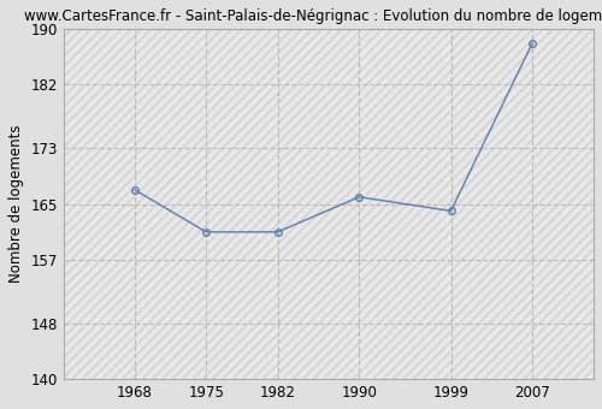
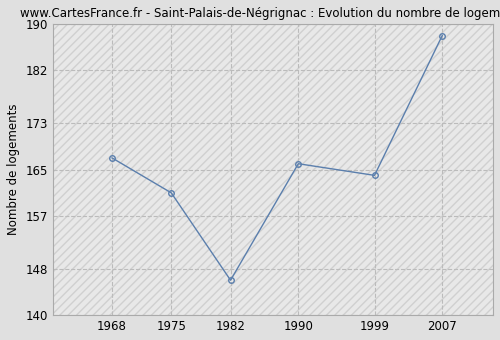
1982: 161 -> 146
